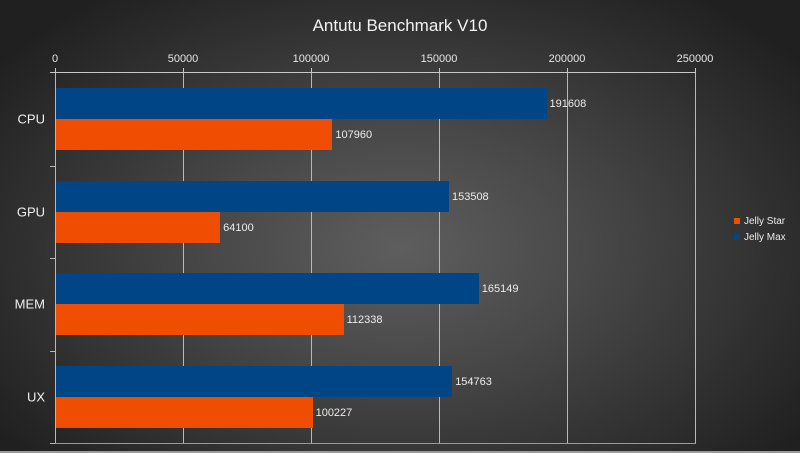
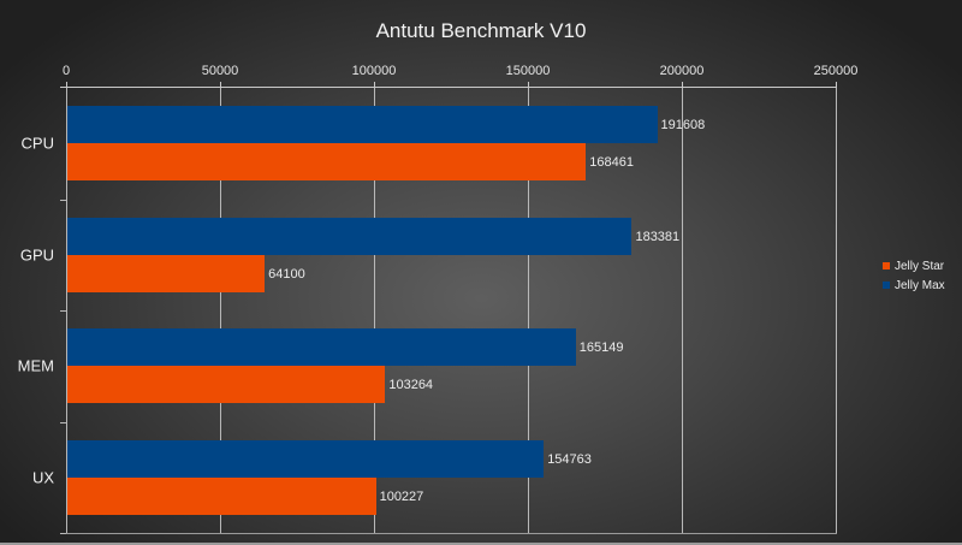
Jelly Star/CPU: 107960 -> 168461
Jelly Max/GPU: 153508 -> 183381
Jelly Star/MEM: 112338 -> 103264
